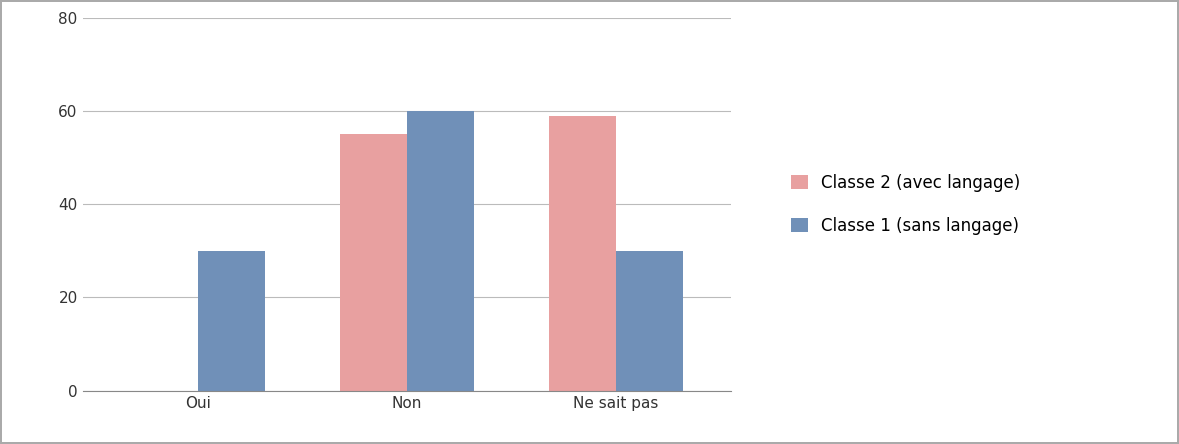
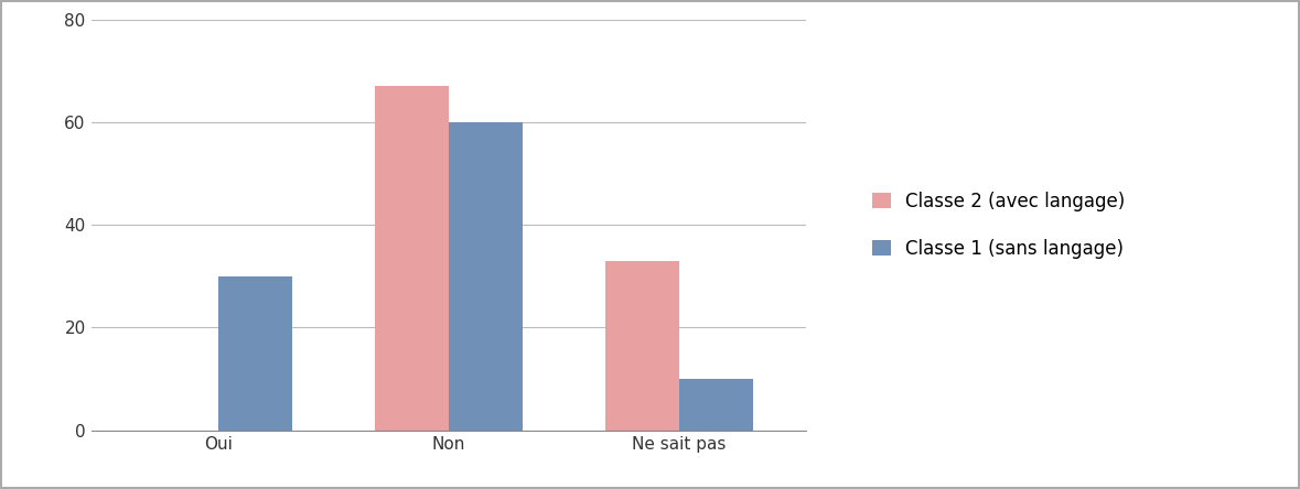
Classe 2 (avec langage)/Non: 55 -> 67
Classe 2 (avec langage)/Ne sait pas: 59 -> 33
Classe 1 (sans langage)/Ne sait pas: 30 -> 10
